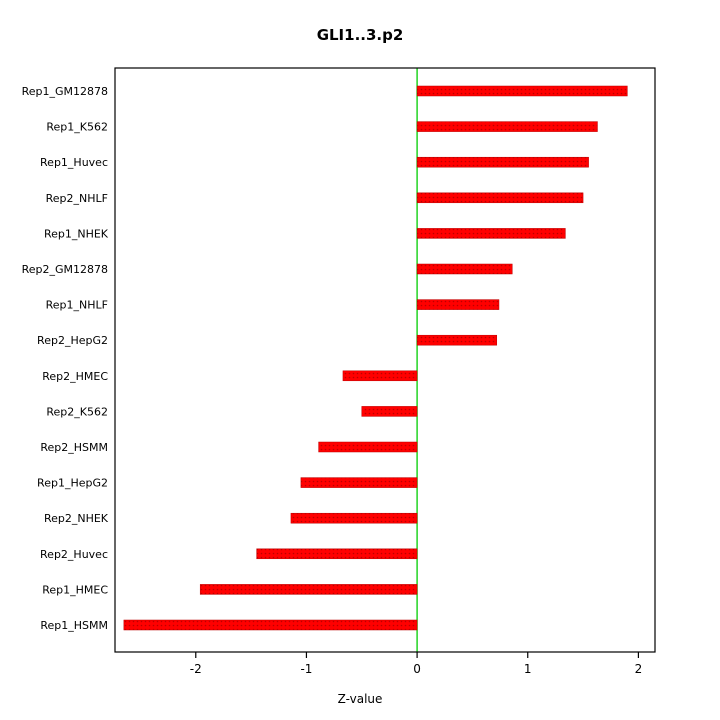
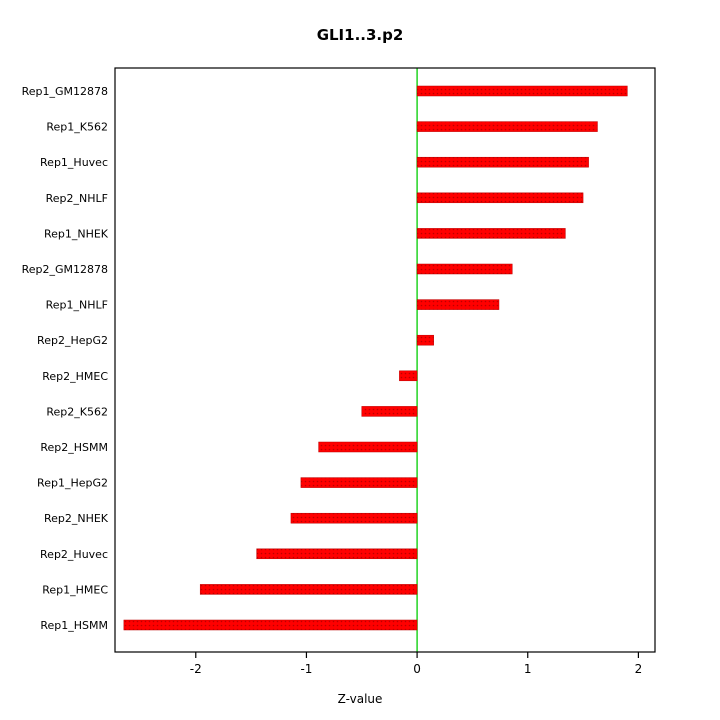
Rep2_HepG2: 0.72 -> 0.15
Rep2_HMEC: -0.67 -> -0.16
